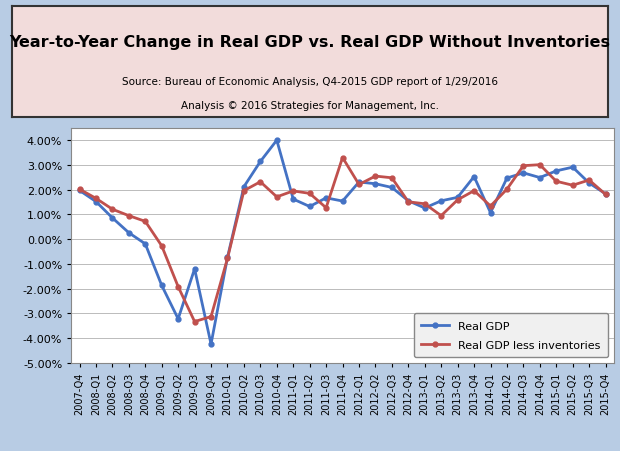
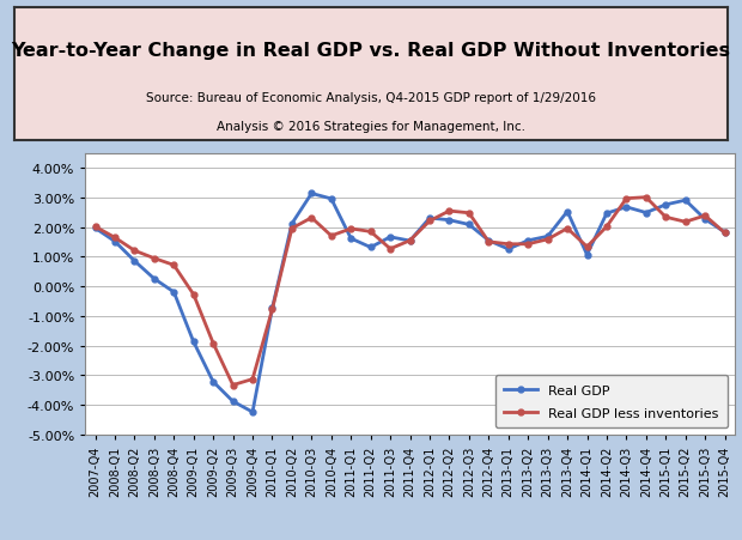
Real GDP/2009-Q3: -1.20% -> -3.88%
Real GDP/2010-Q4: 4.00% -> 2.96%
Real GDP less inventories/2011-Q4: 3.30% -> 1.55%
Real GDP less inventories/2013-Q2: 0.95% -> 1.43%
